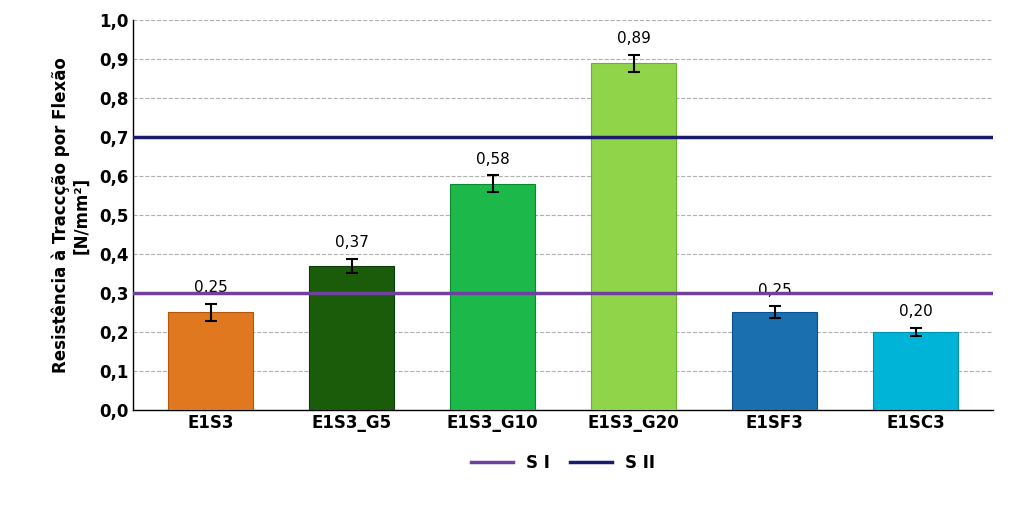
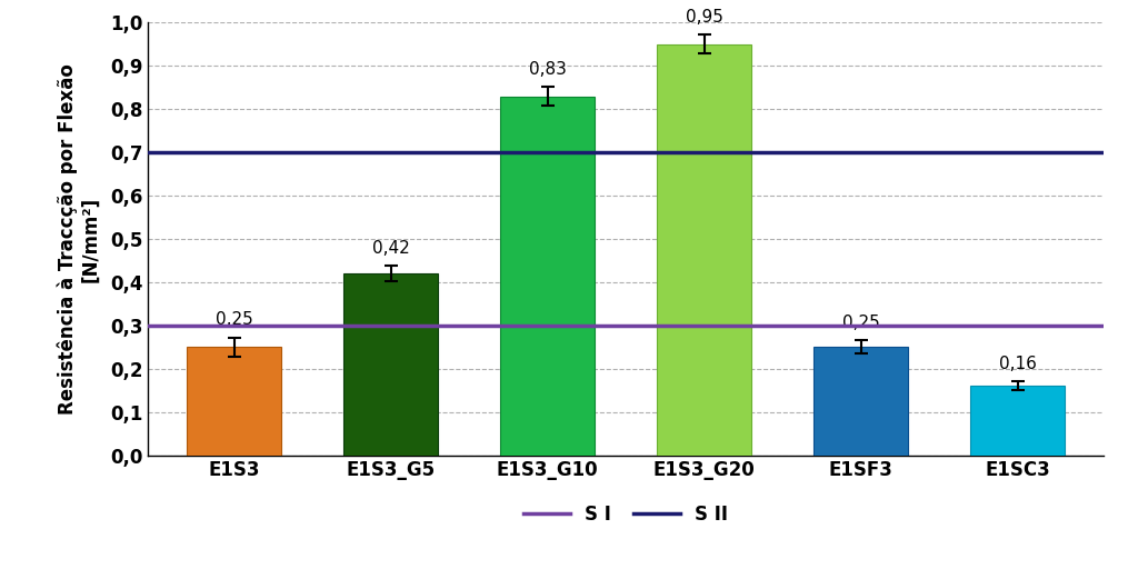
E1S3_G5: 0,37 -> 0,42
E1S3_G10: 0,58 -> 0,83
E1S3_G20: 0,89 -> 0,95
E1SC3: 0,20 -> 0,16
